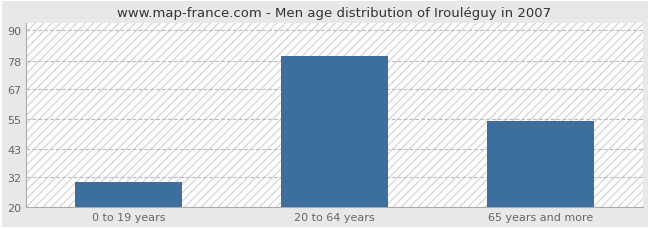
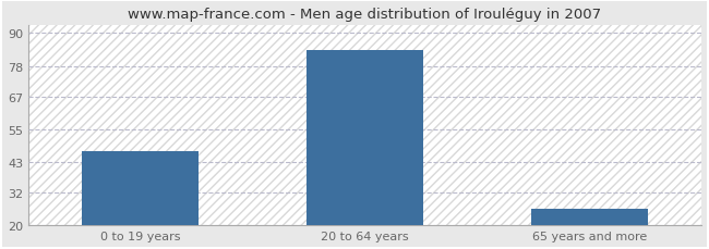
0 to 19 years: 30 -> 47
20 to 64 years: 80 -> 84
65 years and more: 54 -> 26
